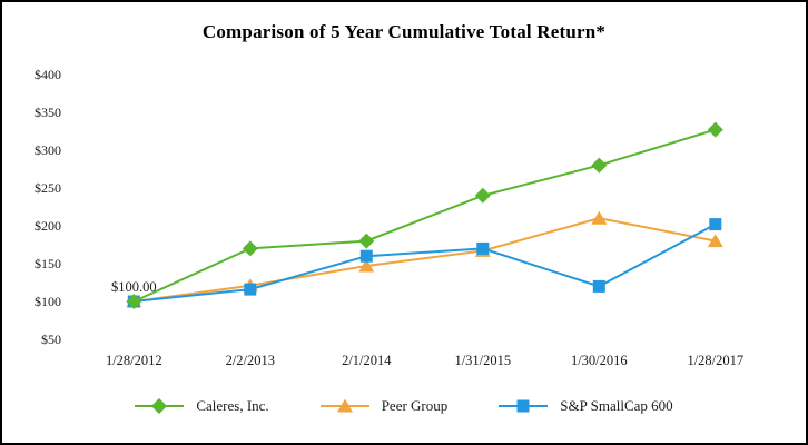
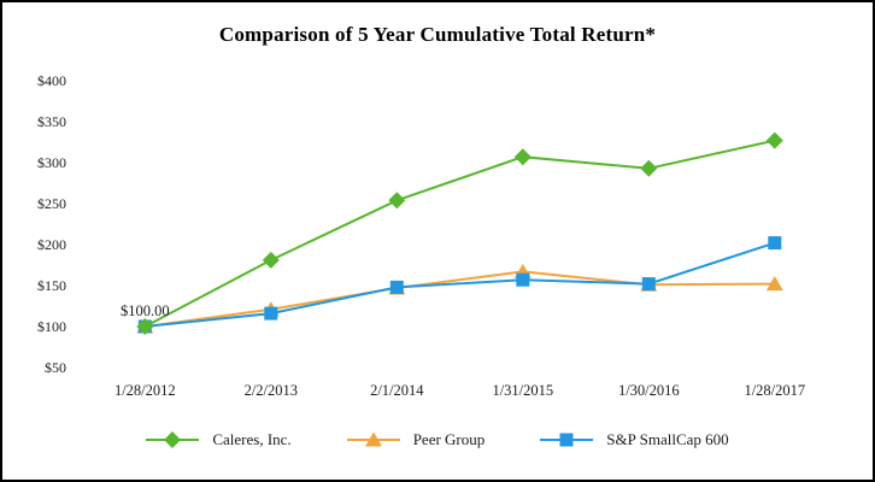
Caleres, Inc./2/2/2013: $170 -> $180
Caleres, Inc./2/1/2014: $180 -> $250
S&P SmallCap 600/2/1/2014: $160 -> $150
Caleres, Inc./1/31/2015: $240 -> $310
S&P SmallCap 600/1/31/2015: $170 -> $160
Caleres, Inc./1/30/2016: $280 -> $290
Peer Group/1/30/2016: $210 -> $150
S&P SmallCap 600/1/30/2016: $120 -> $150
Peer Group/1/28/2017: $180 -> $150
